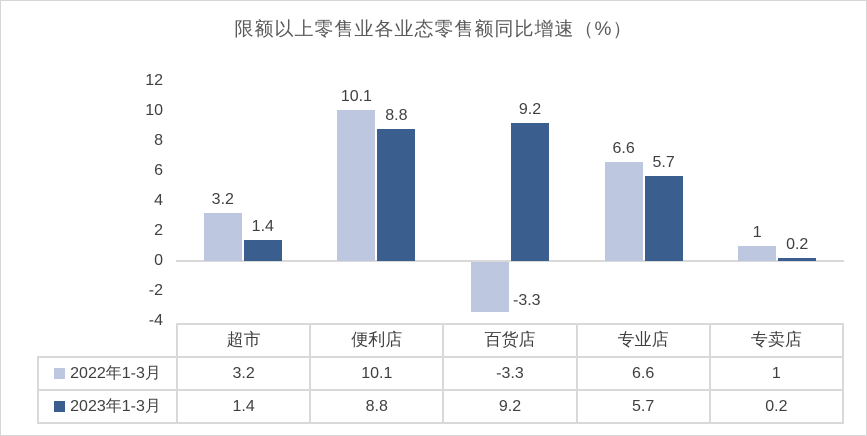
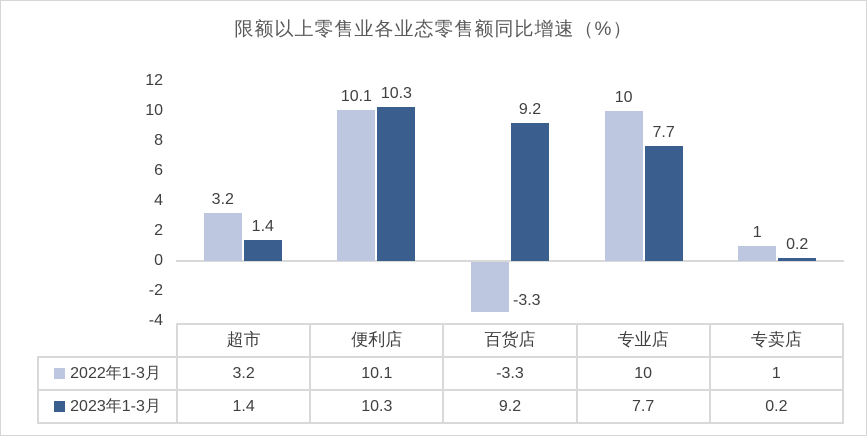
2023年1-3月/便利店: 8.8 -> 10.3
2022年1-3月/专业店: 6.6 -> 10
2023年1-3月/专业店: 5.7 -> 7.7
